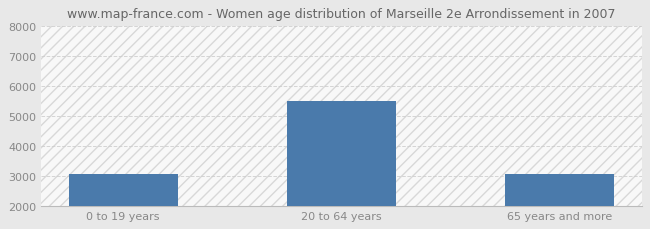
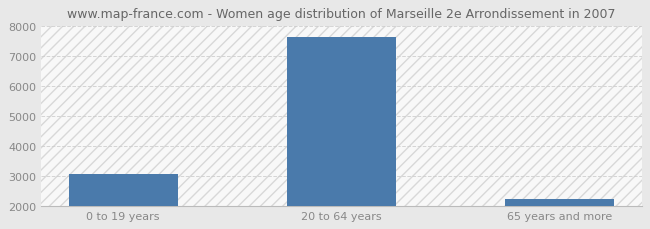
20 to 64 years: 5500 -> 7620
65 years and more: 3050 -> 2230
